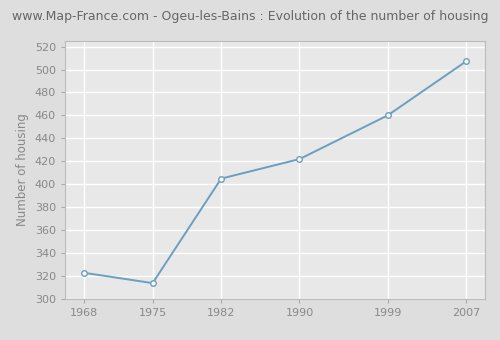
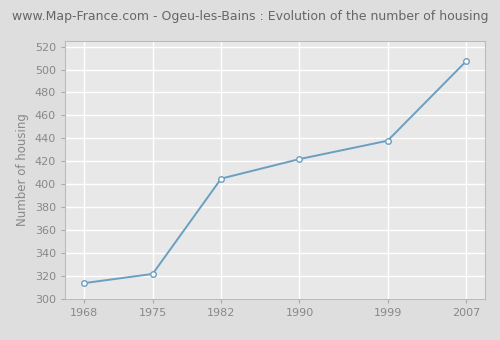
1968: 323 -> 314
1975: 314 -> 322
1999: 460 -> 438
